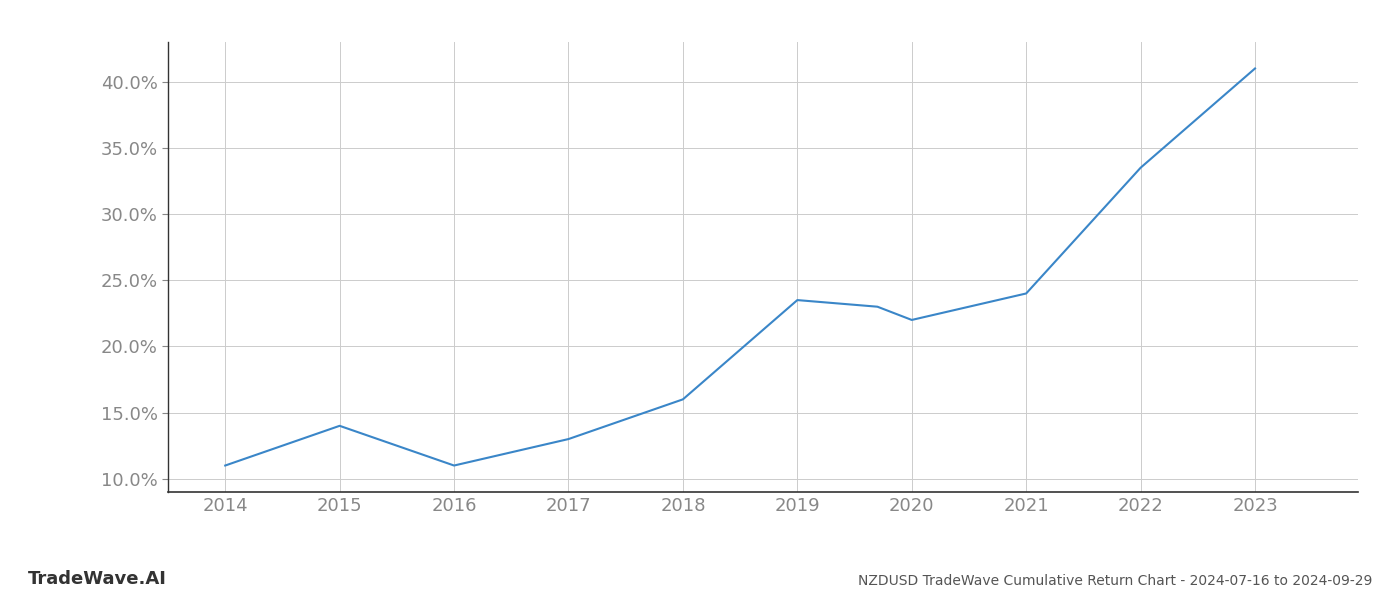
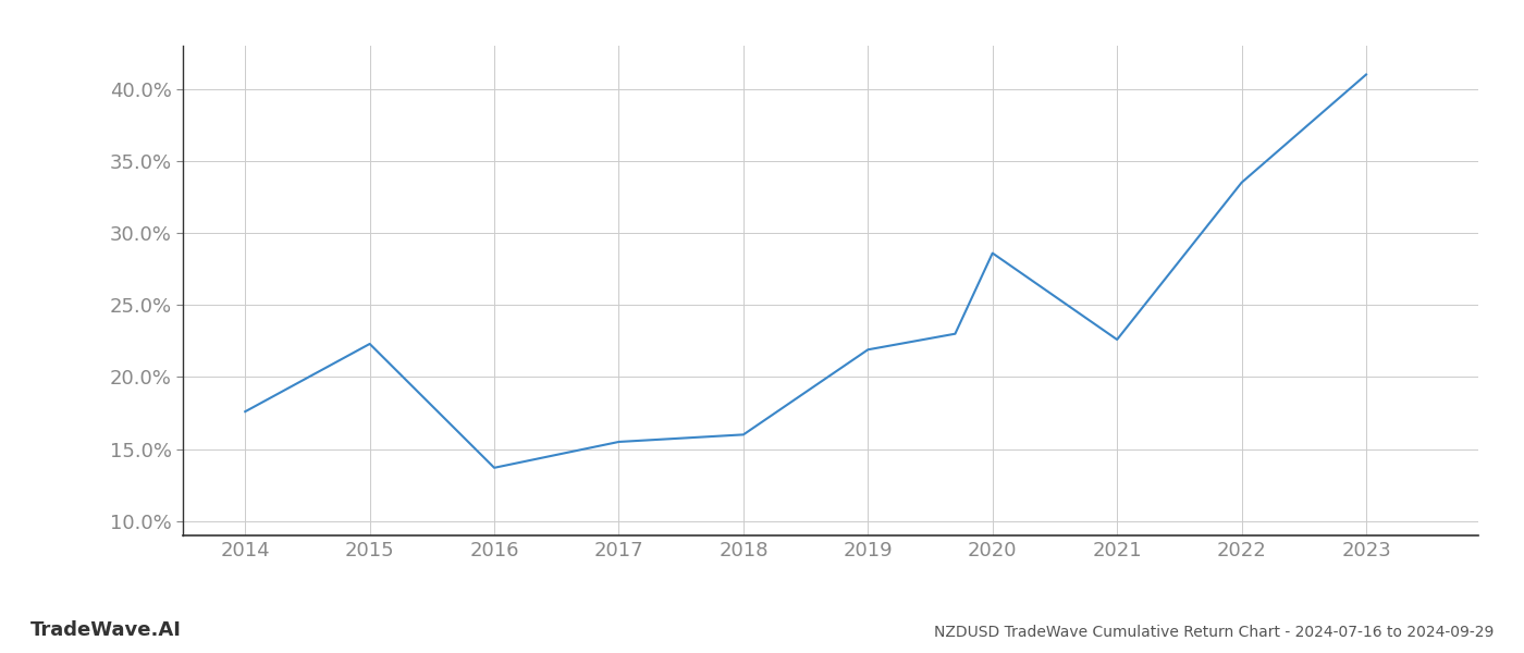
2014: 11.0% -> 17.6%
2015: 14.0% -> 22.3%
2016: 11.0% -> 13.7%
2017: 13.0% -> 15.5%
2019: 23.5% -> 21.9%
2020: 22.0% -> 28.6%
2021: 24.0% -> 22.6%
